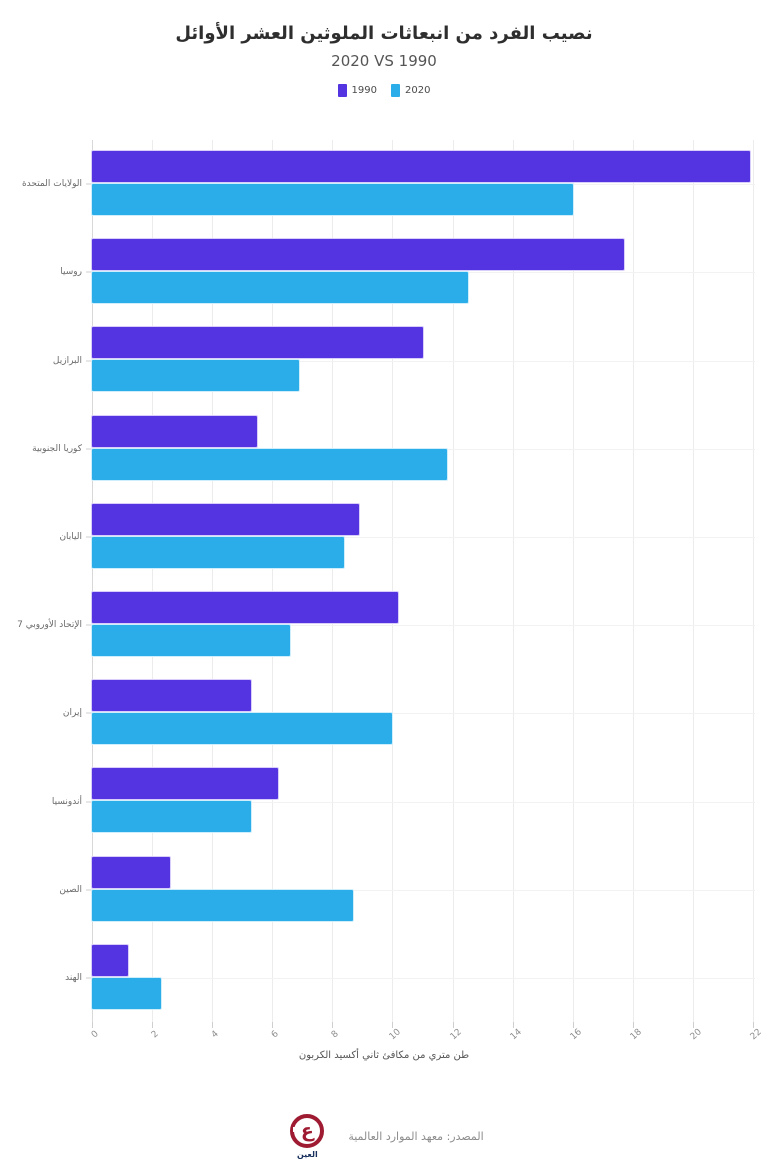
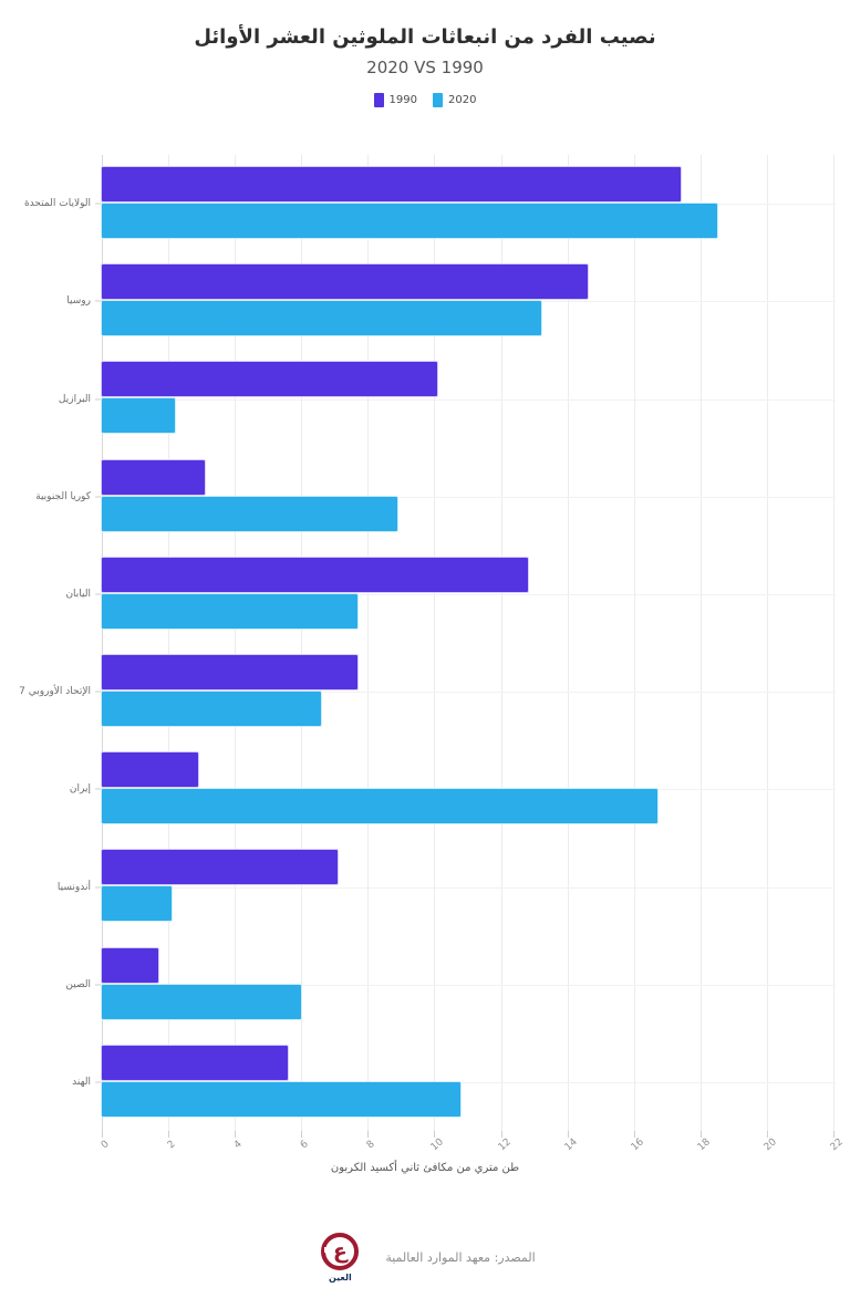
1990/الولايات المتحدة: 21.9 -> 17.4
2020/الولايات المتحدة: 16.0 -> 18.5
1990/روسيا: 17.7 -> 14.6
2020/روسيا: 12.5 -> 13.2
1990/البرازيل: 11.0 -> 10.1
2020/البرازيل: 6.9 -> 2.2
1990/كوريا الجنوبية: 5.5 -> 3.1
2020/كوريا الجنوبية: 11.8 -> 8.9
1990/اليابان: 8.9 -> 12.8
2020/اليابان: 8.4 -> 7.7
1990/الإتحاد الأوروبي 7: 10.2 -> 7.7
1990/إيران: 5.3 -> 2.9
2020/إيران: 10.0 -> 16.7
1990/أندونسيا: 6.2 -> 7.1
2020/أندونسيا: 5.3 -> 2.1
1990/الصين: 2.6 -> 1.7
2020/الصين: 8.7 -> 6.0
1990/الهند: 1.2 -> 5.6
2020/الهند: 2.3 -> 10.8
